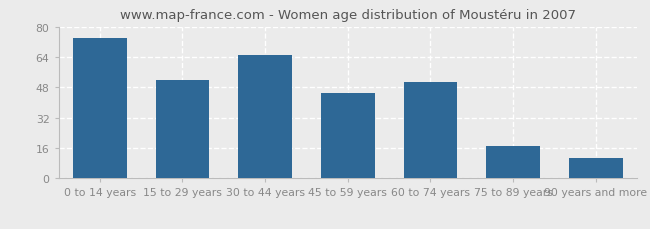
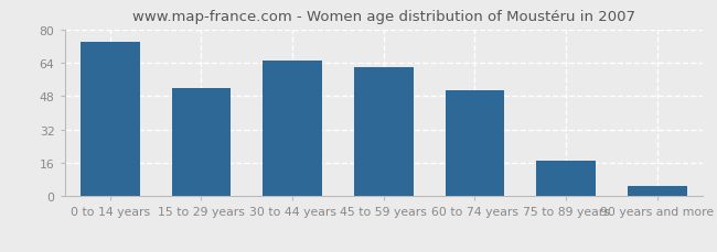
45 to 59 years: 45 -> 62
90 years and more: 11 -> 5
